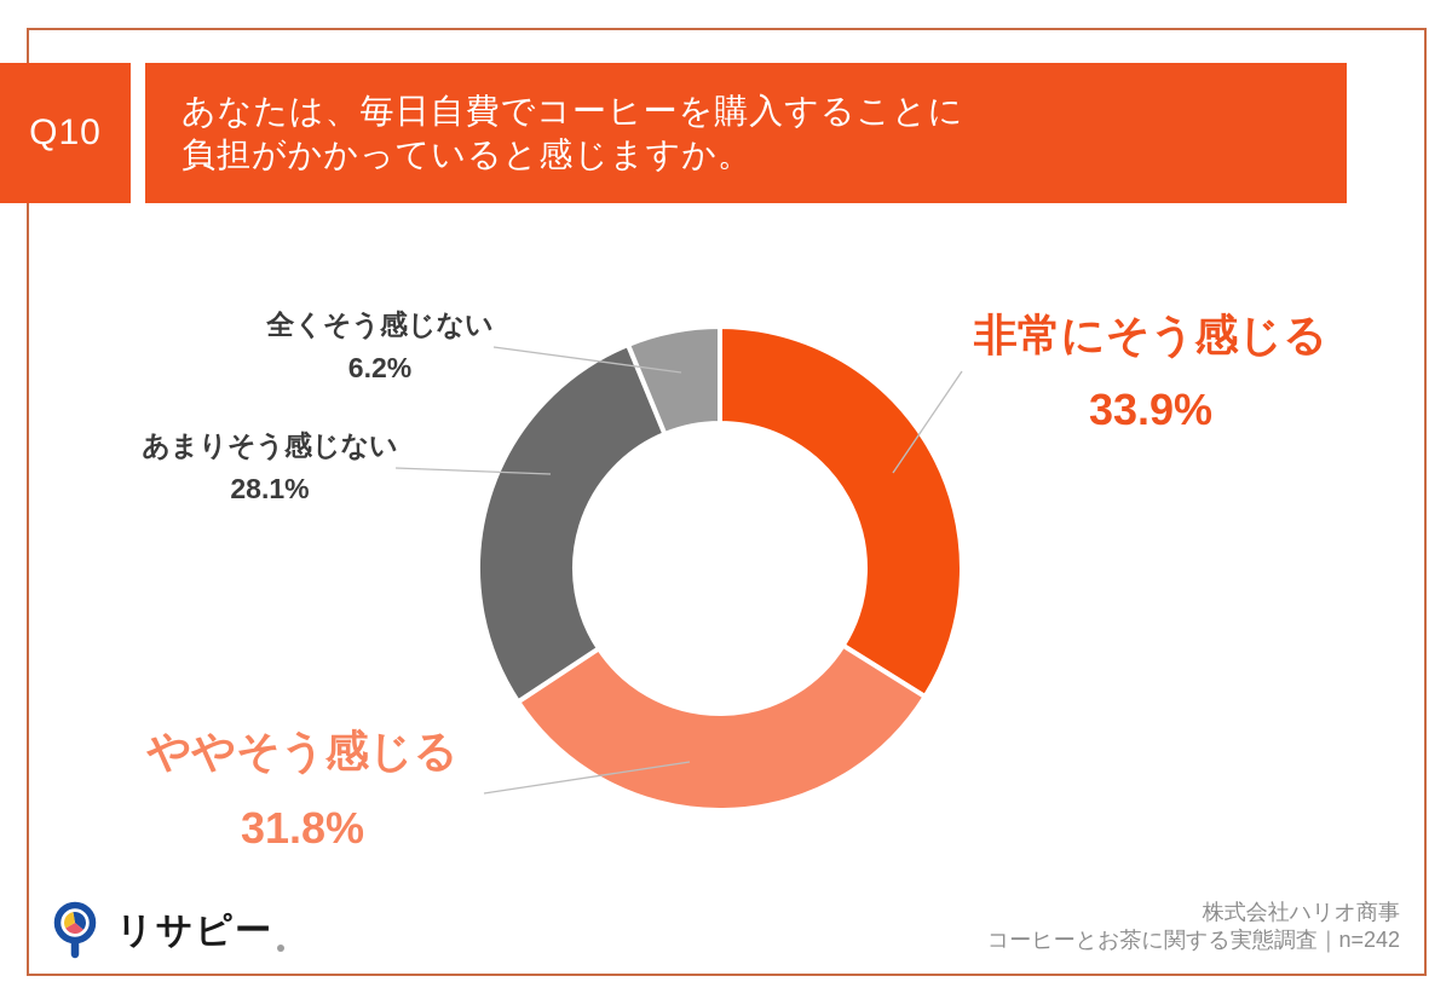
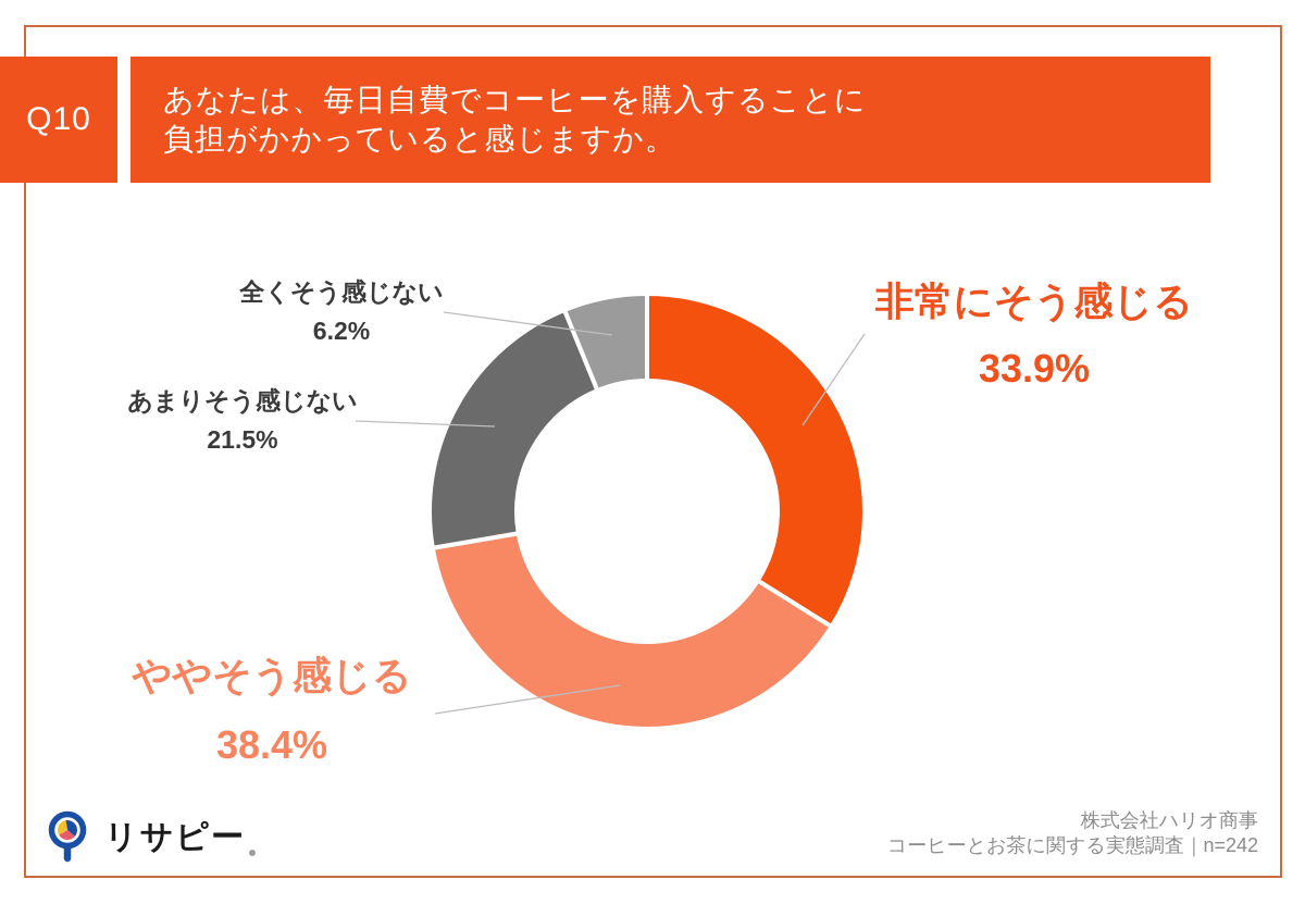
ややそう感じる: 31.8% -> 38.4%
あまりそう感じない: 28.1% -> 21.5%
